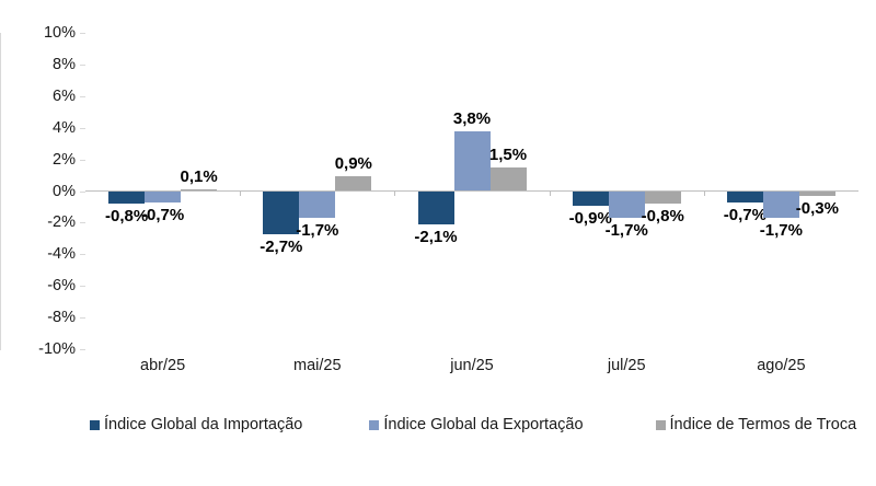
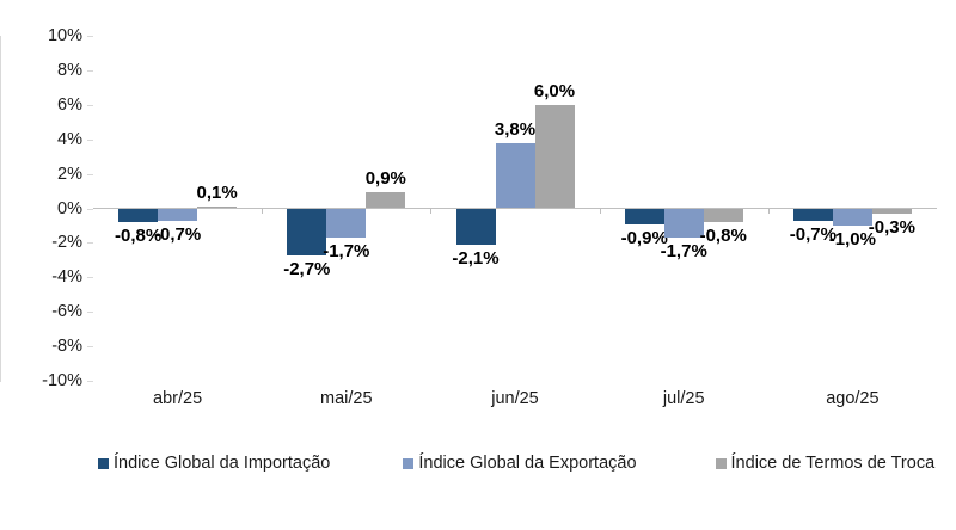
Índice de Termos de Troca/jun/25: 1,5% -> 6,0%
Índice Global da Exportação/ago/25: -1,7% -> -1,0%
